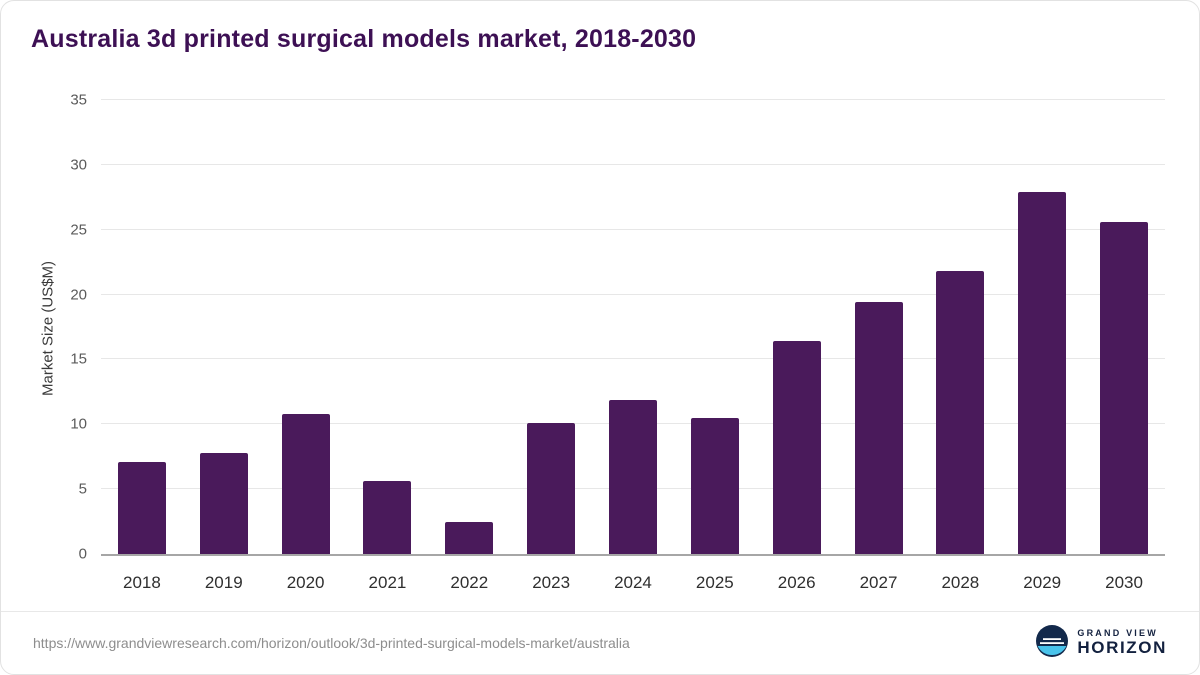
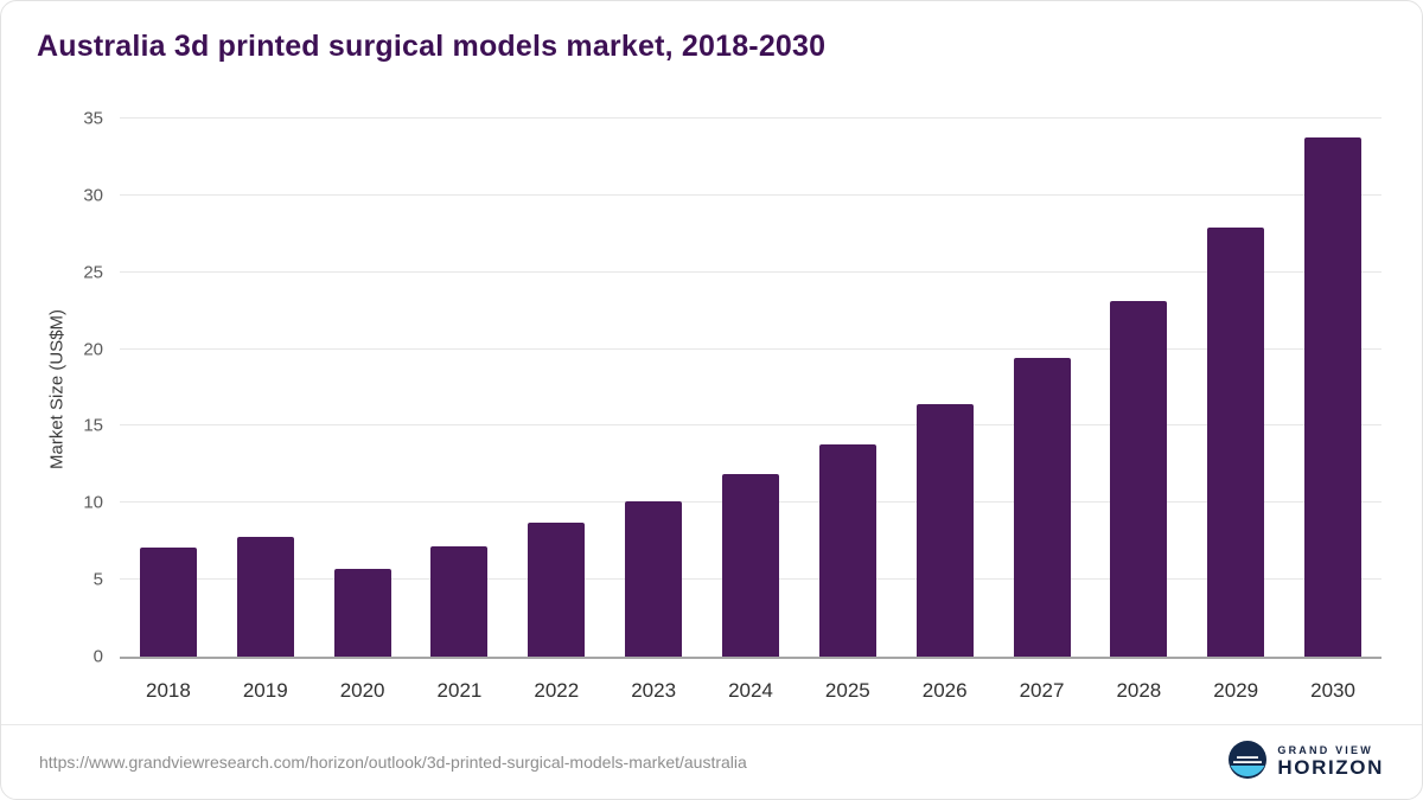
2020: 10.8 -> 5.7
2021: 5.6 -> 7.2
2022: 2.5 -> 8.7
2025: 10.5 -> 13.8
2028: 21.8 -> 23.1
2030: 25.6 -> 33.8
